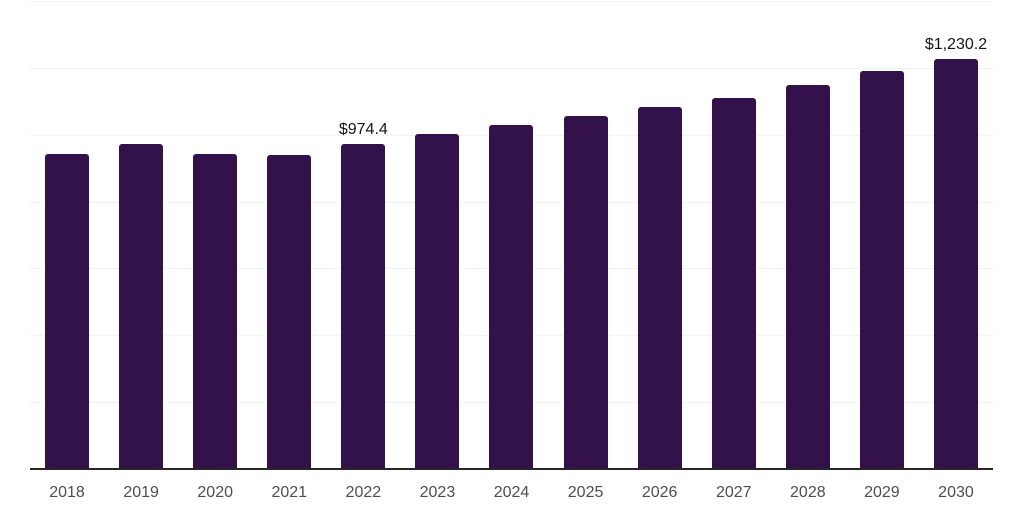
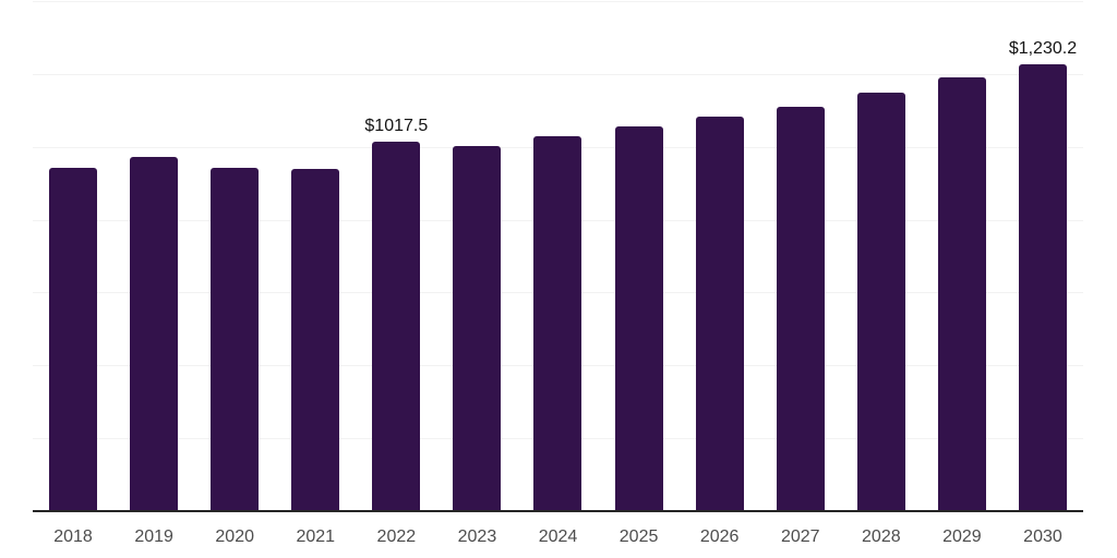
2022: $974.4 -> $1017.5
